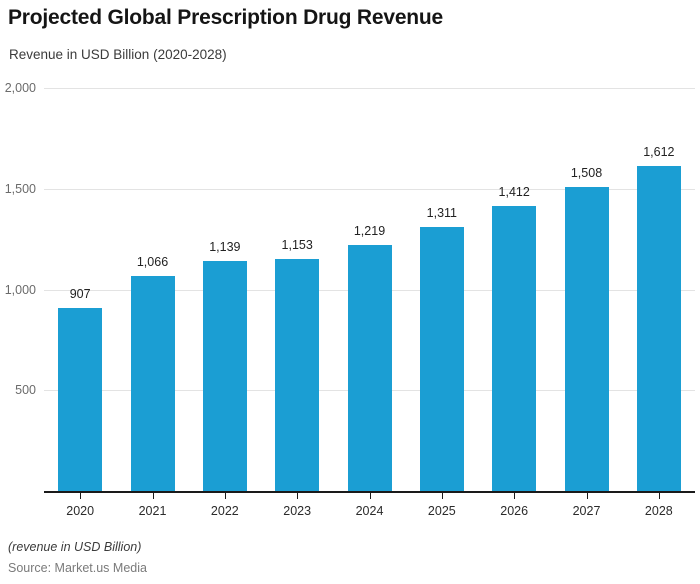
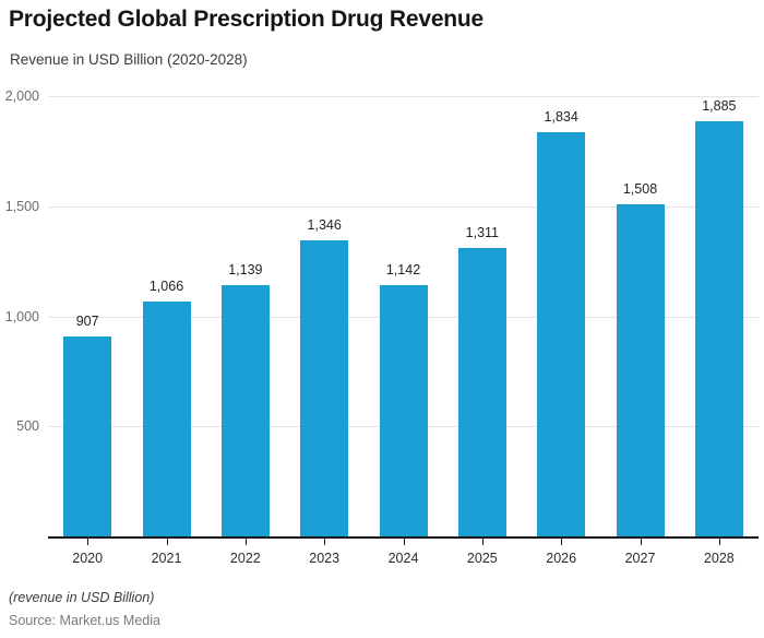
2023: 1,153 -> 1,346
2024: 1,219 -> 1,142
2026: 1,412 -> 1,834
2028: 1,612 -> 1,885
